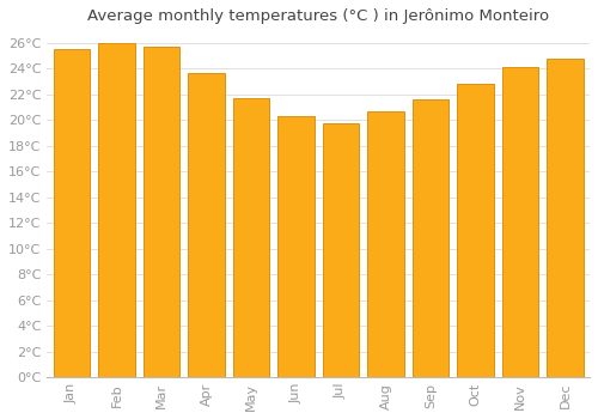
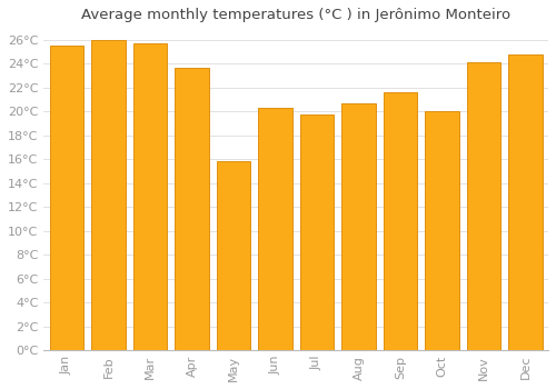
May: 21.7°C -> 15.8°C
Oct: 22.8°C -> 20.0°C
